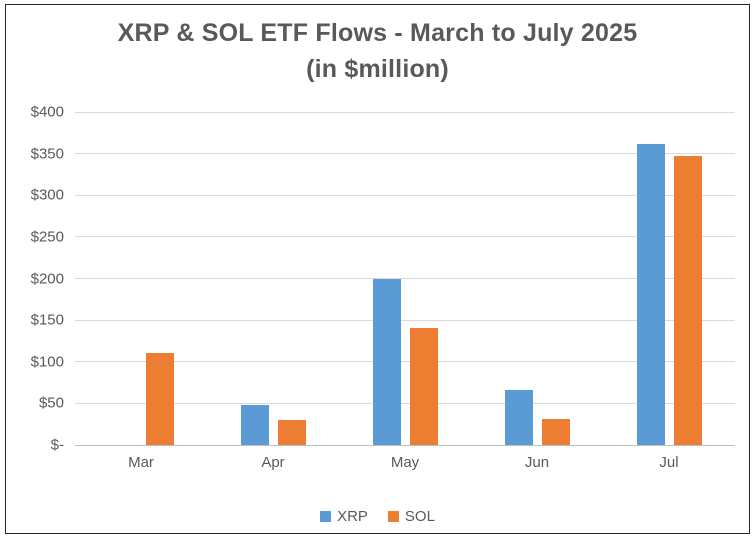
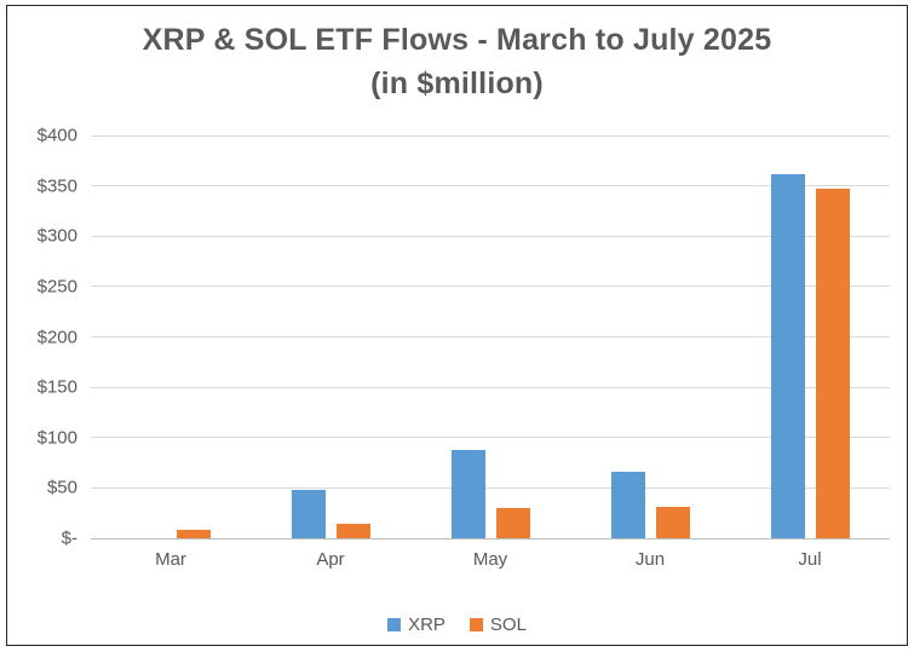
SOL/Mar: $110 -> $10
SOL/Apr: $30 -> $10
XRP/May: $200 -> $90
SOL/May: $140 -> $30
